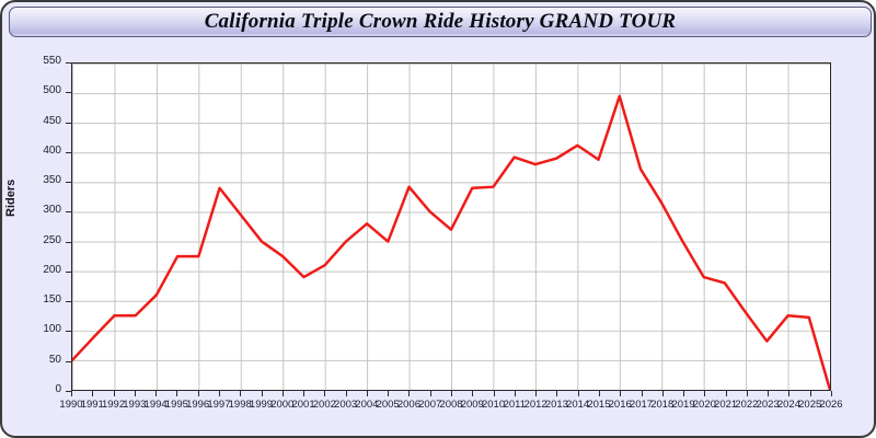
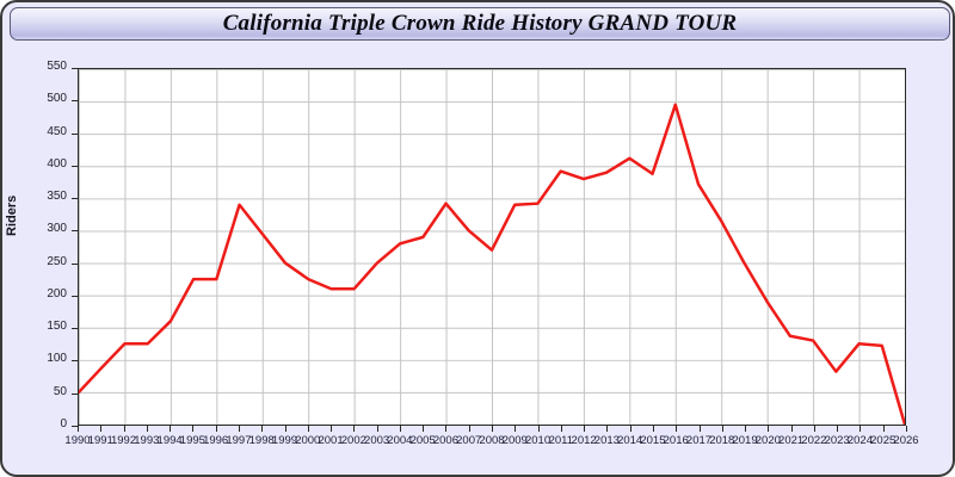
2001: 190 -> 210
2005: 250 -> 290
2021: 180 -> 140
